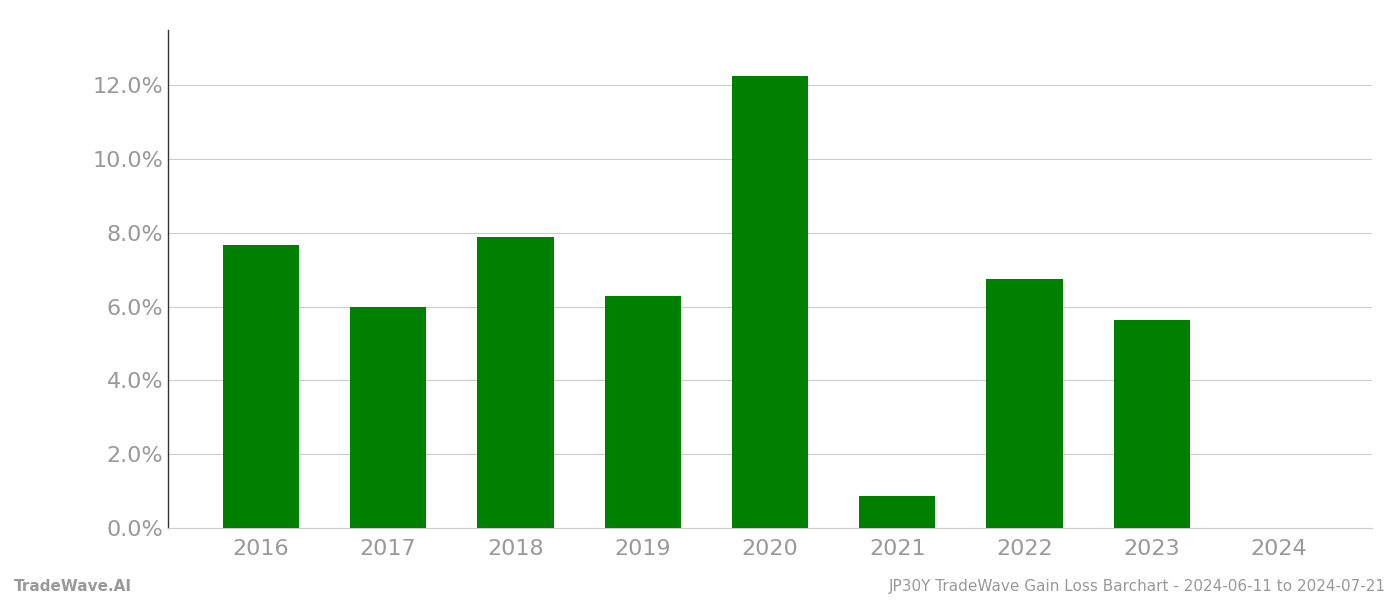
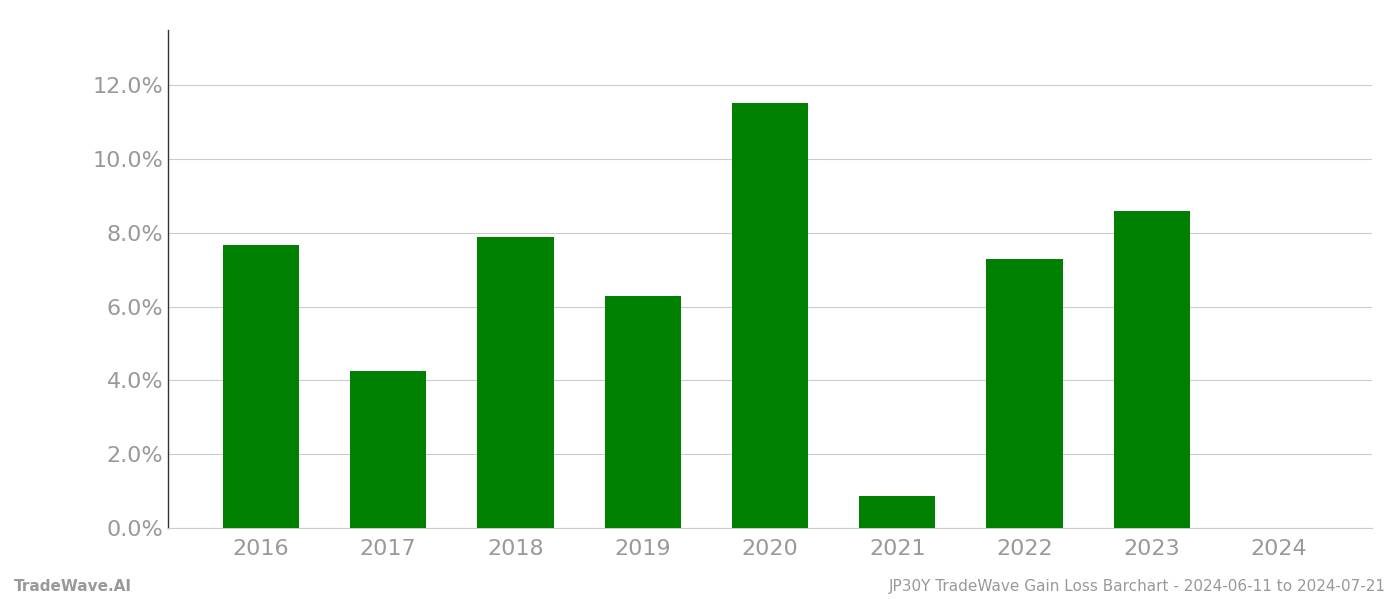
2017: 6.00% -> 4.25%
2020: 12.25% -> 11.52%
2022: 6.75% -> 7.28%
2023: 5.65% -> 8.58%
